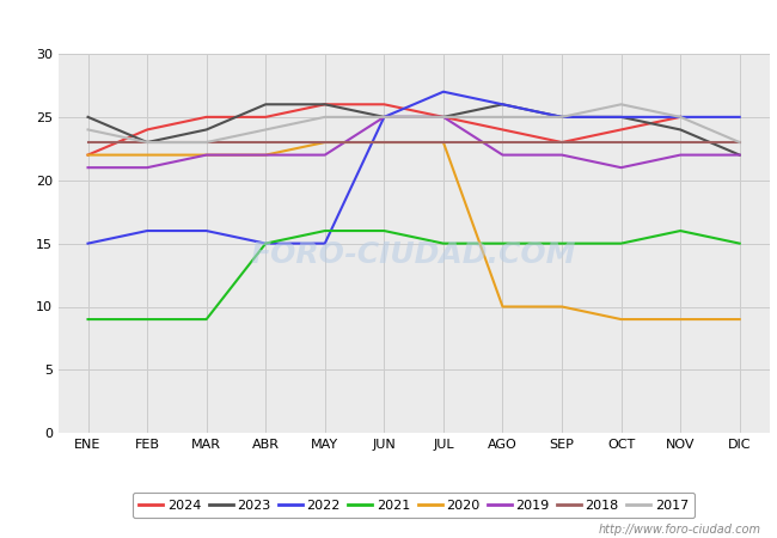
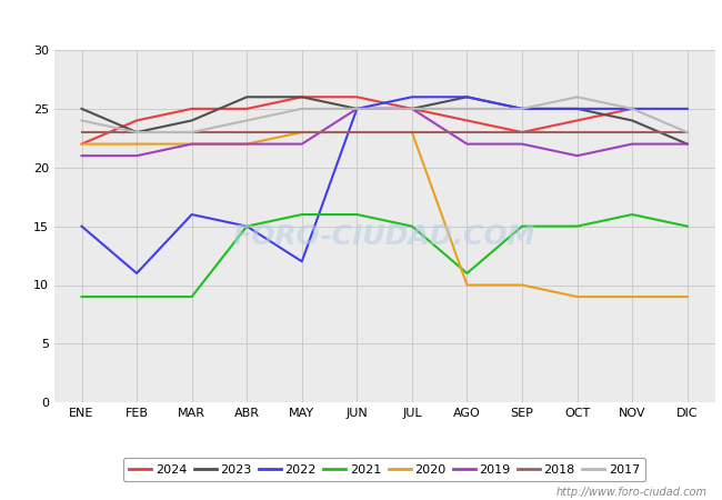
2022/FEB: 16 -> 11
2022/MAY: 15 -> 12
2022/JUL: 27 -> 26
2021/AGO: 15 -> 11
